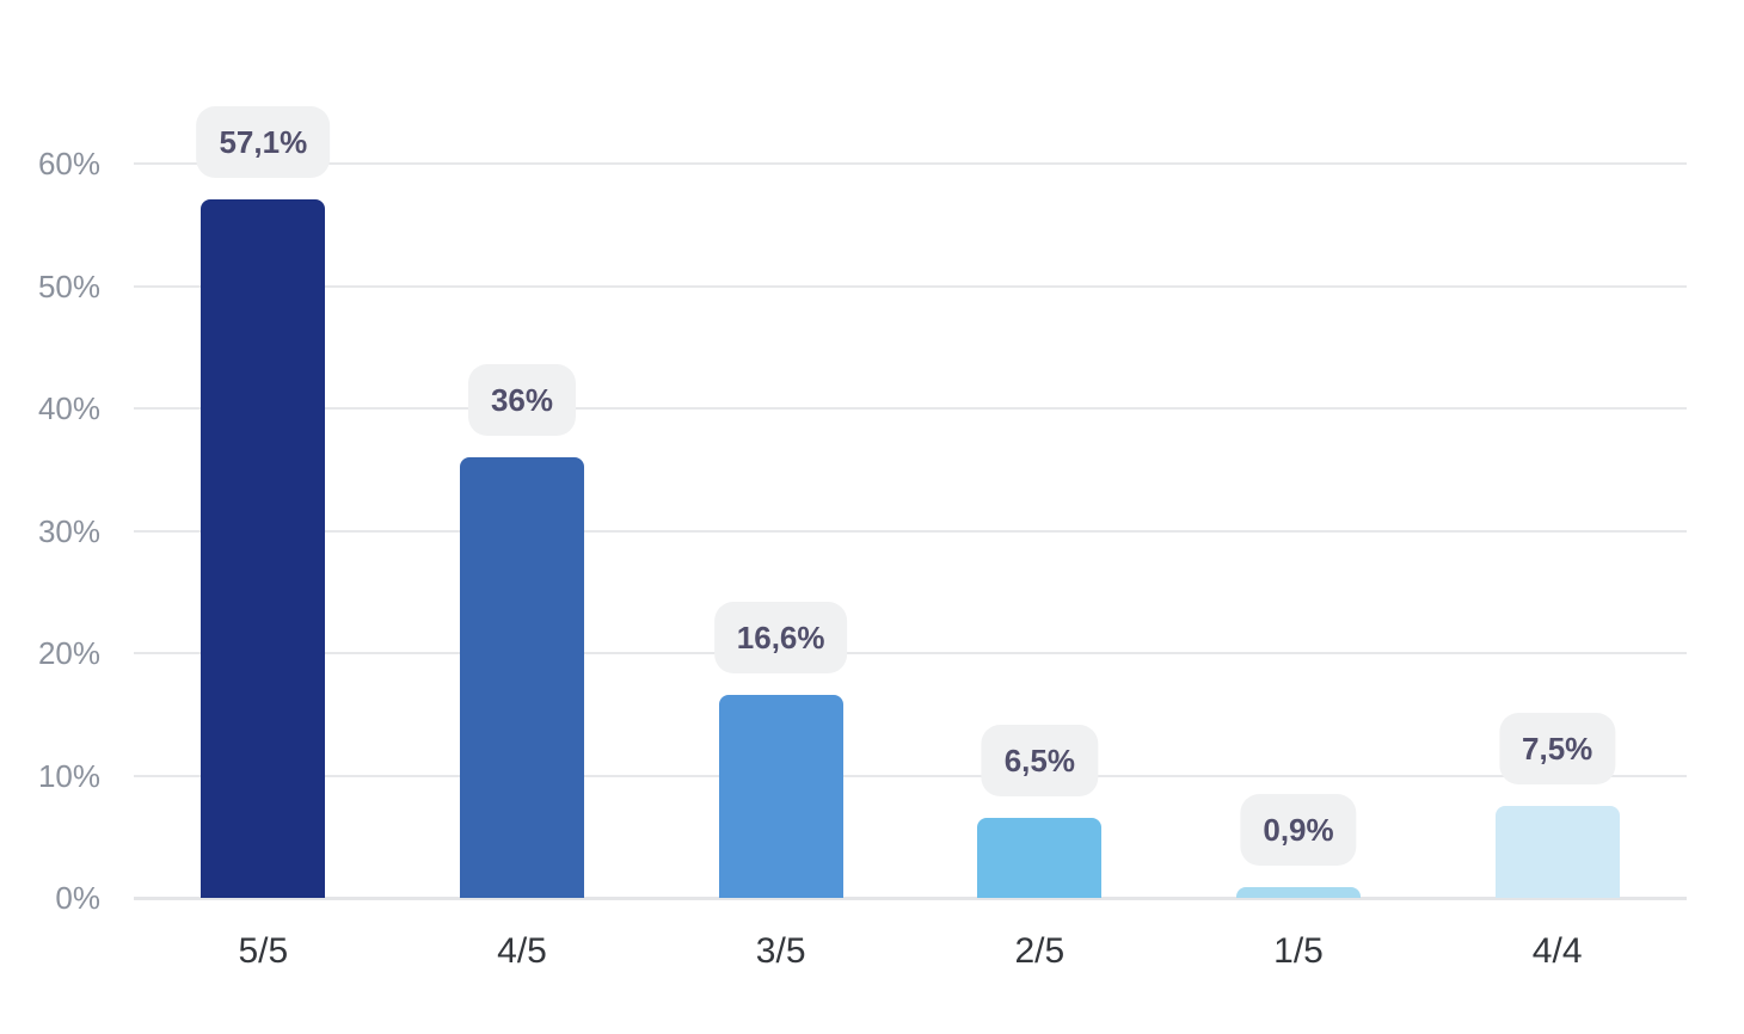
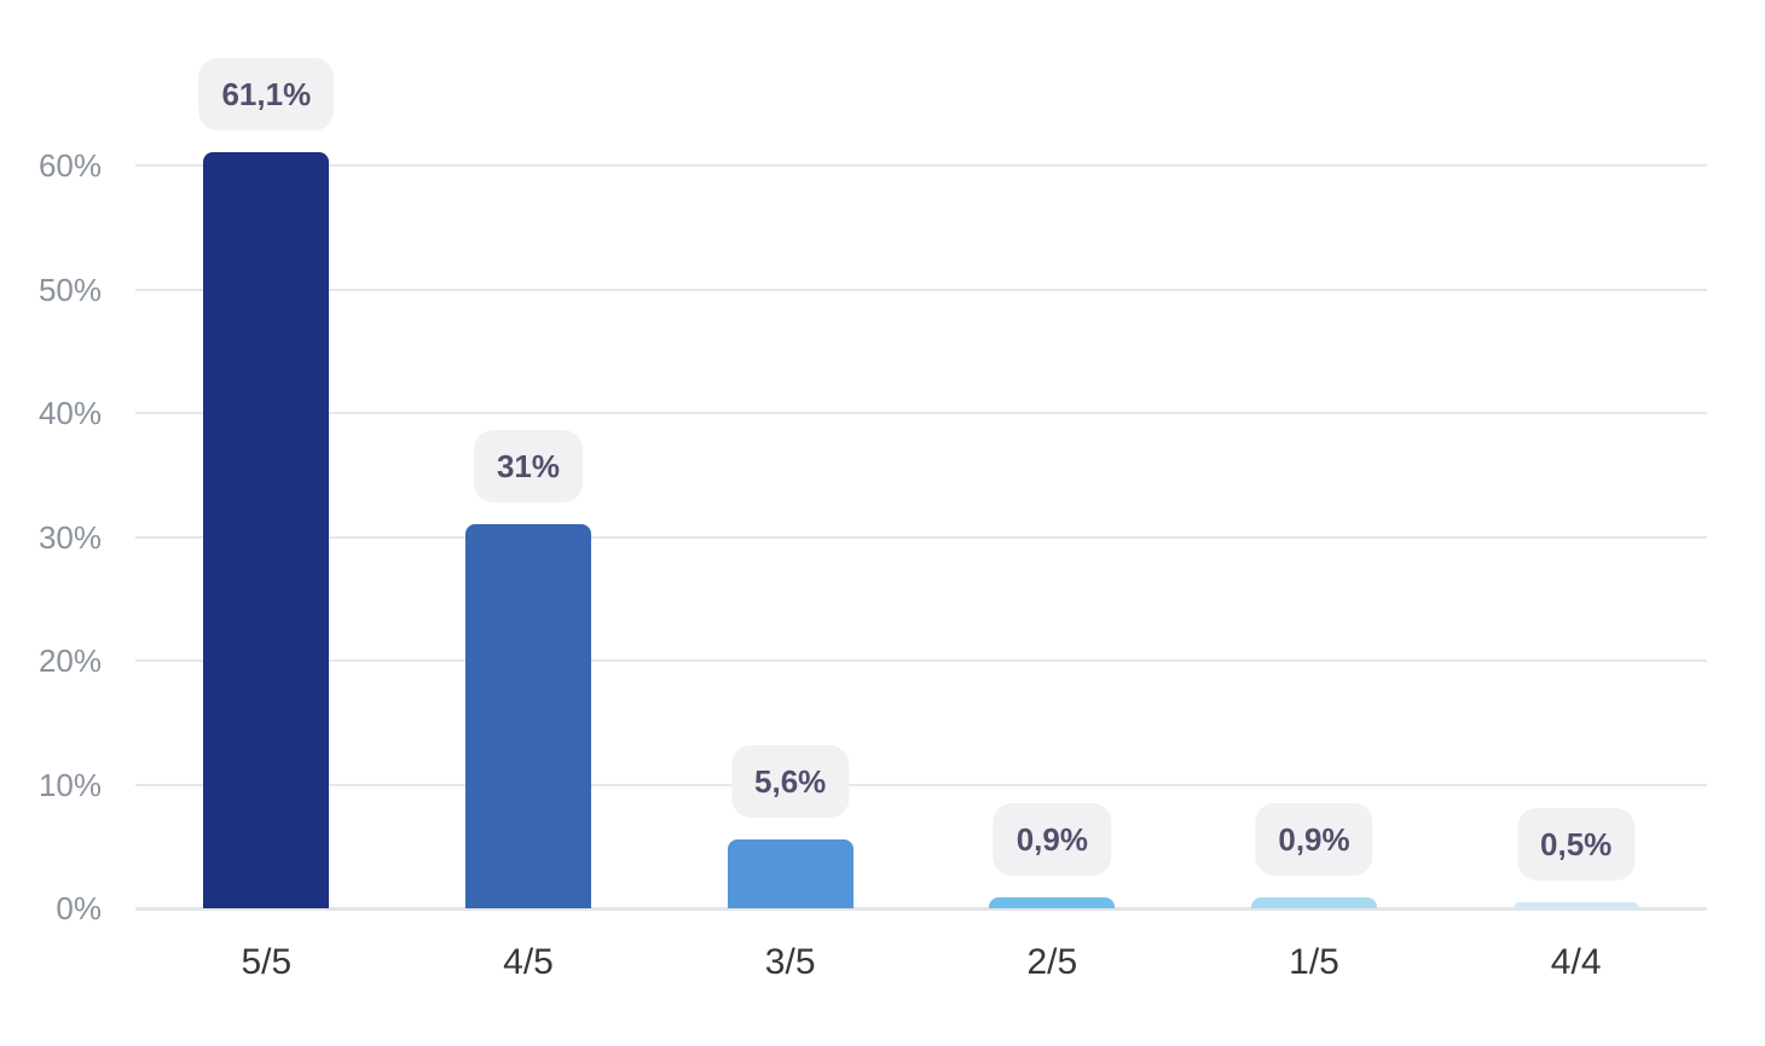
5/5: 57,1% -> 61,1%
4/5: 36% -> 31%
3/5: 16,6% -> 5,6%
2/5: 6,5% -> 0,9%
4/4: 7,5% -> 0,5%
